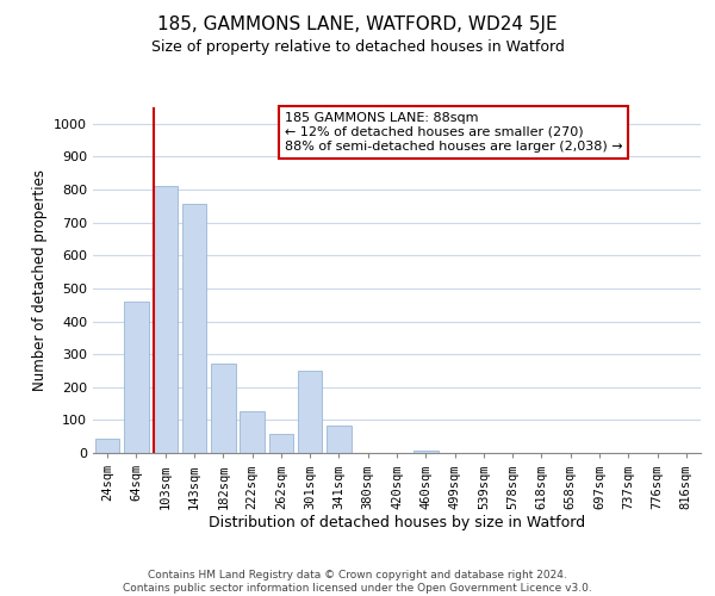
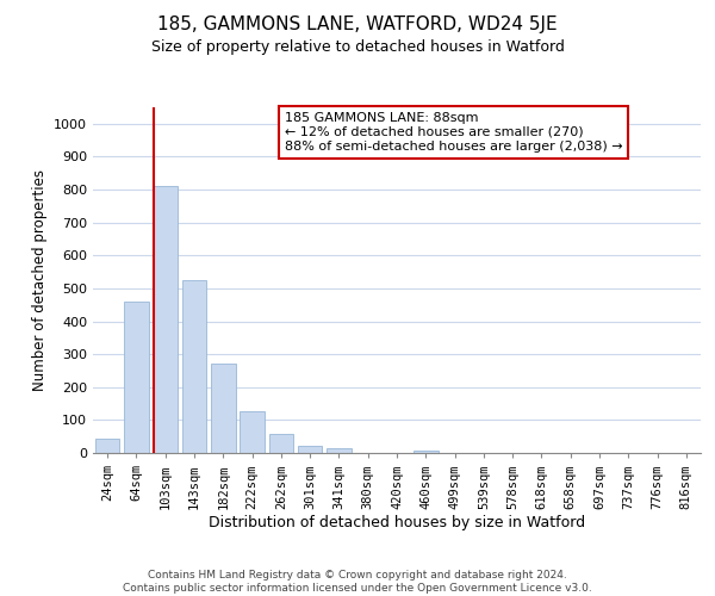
143sqm: 755 -> 525
301sqm: 250 -> 23
341sqm: 85 -> 15
